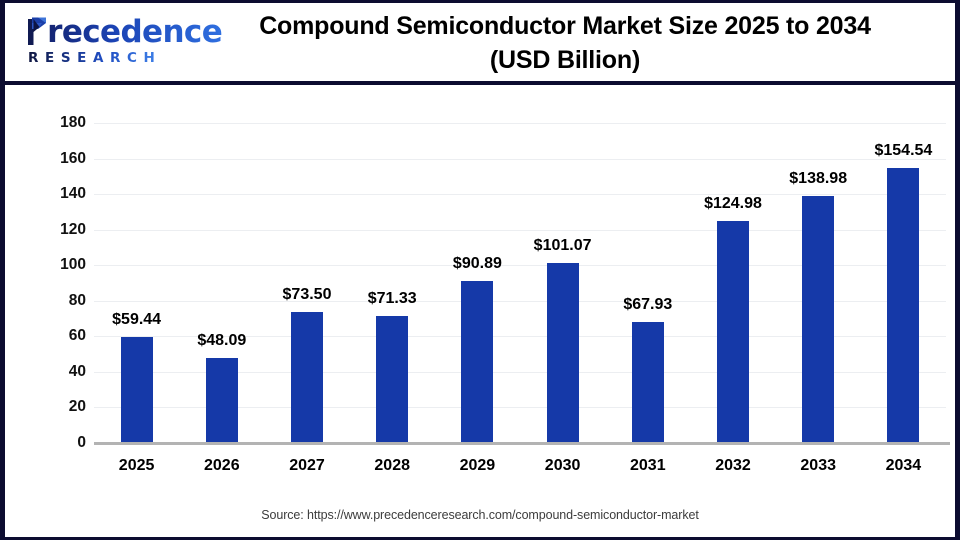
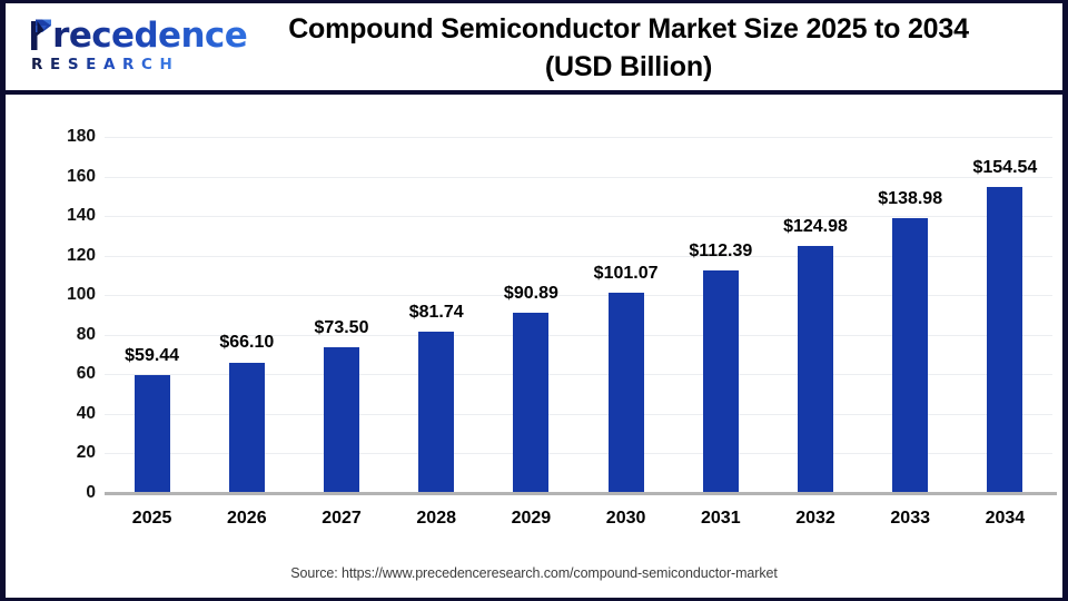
2026: $48.09 -> $66.10
2028: $71.33 -> $81.74
2031: $67.93 -> $112.39
